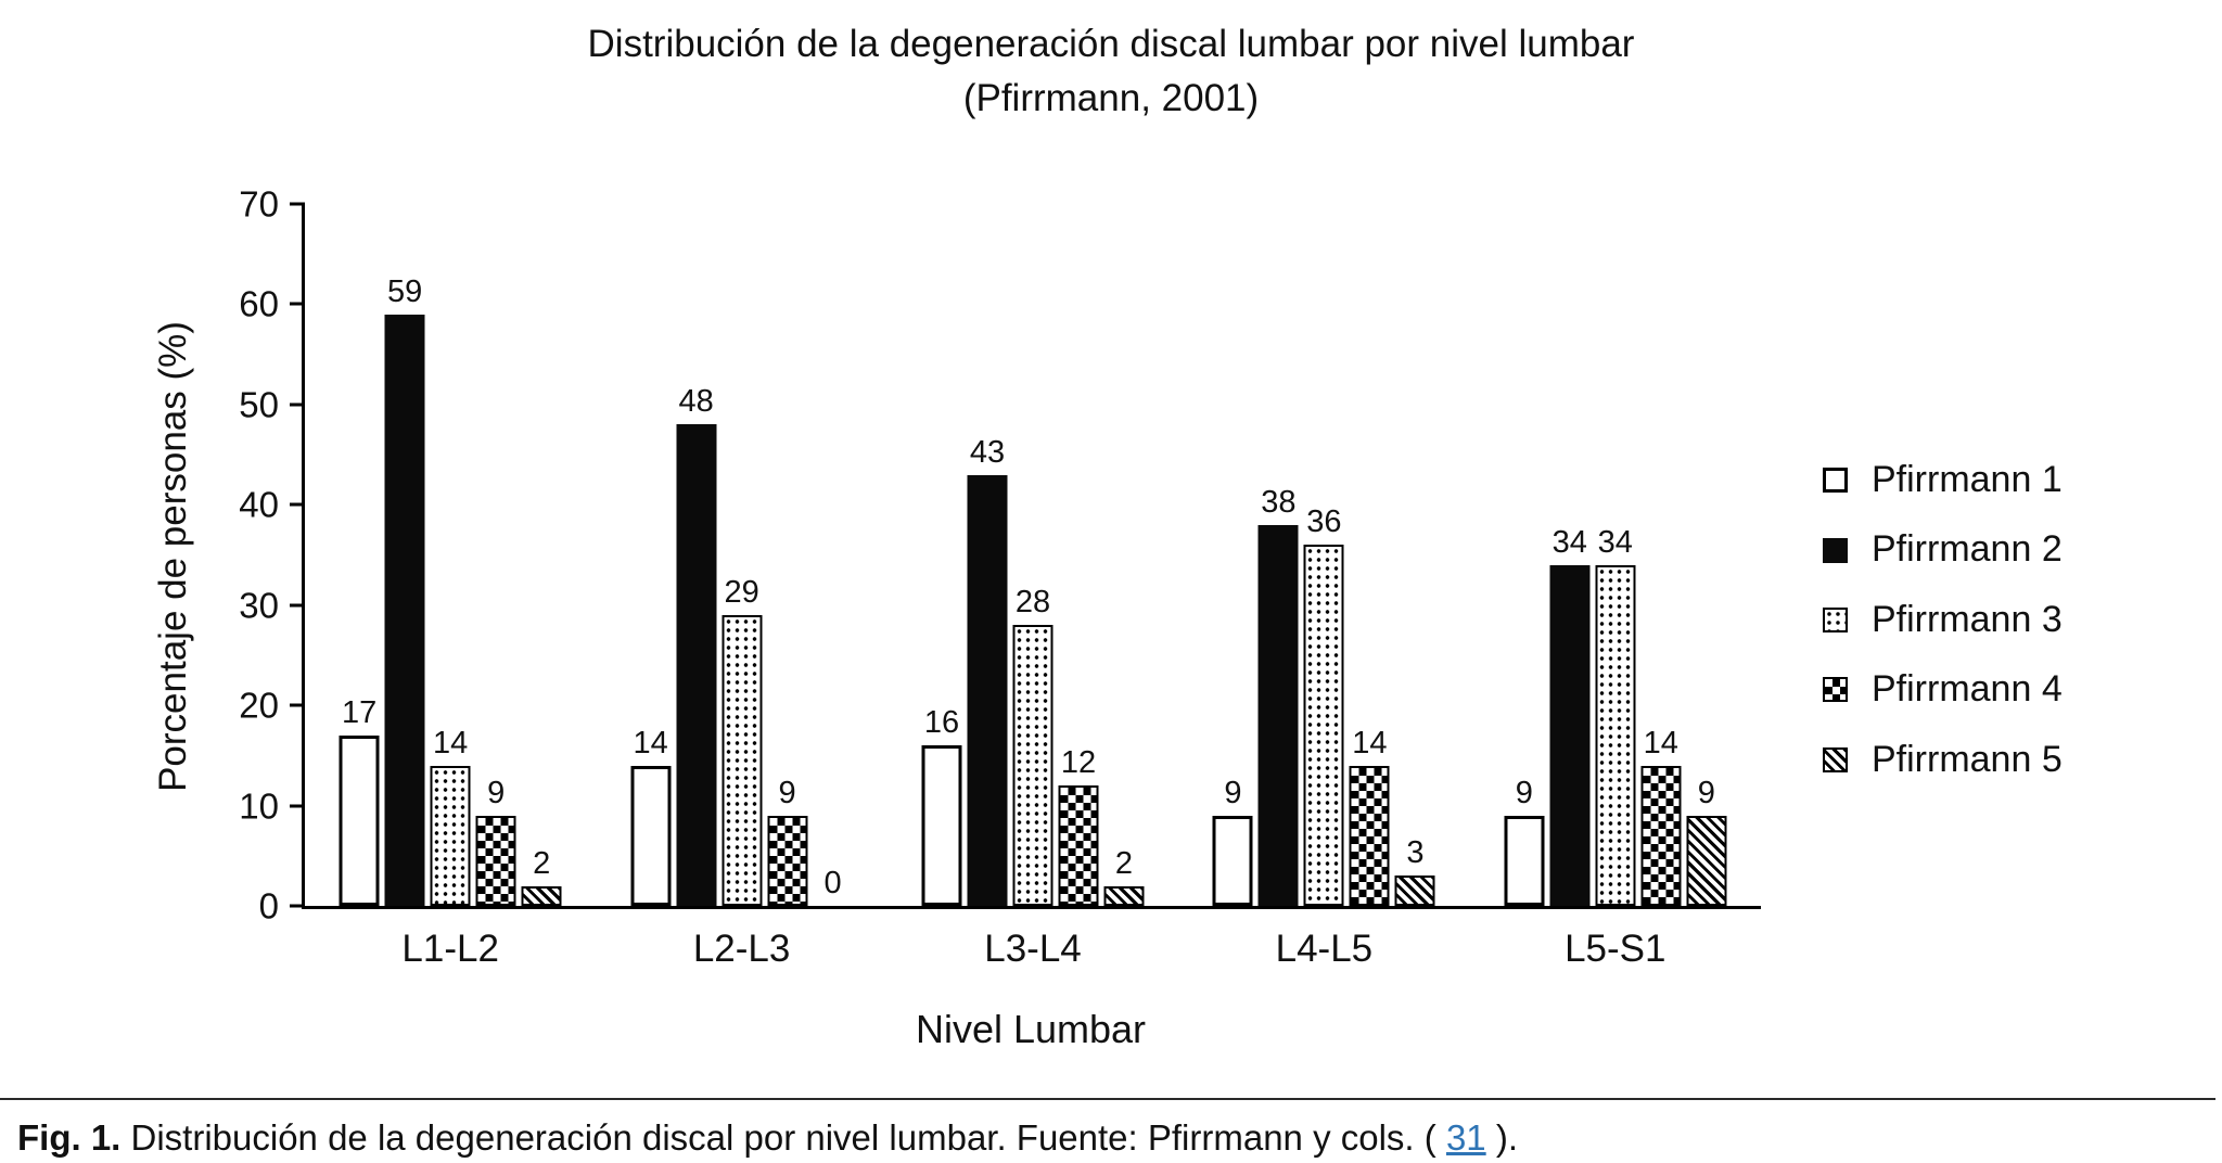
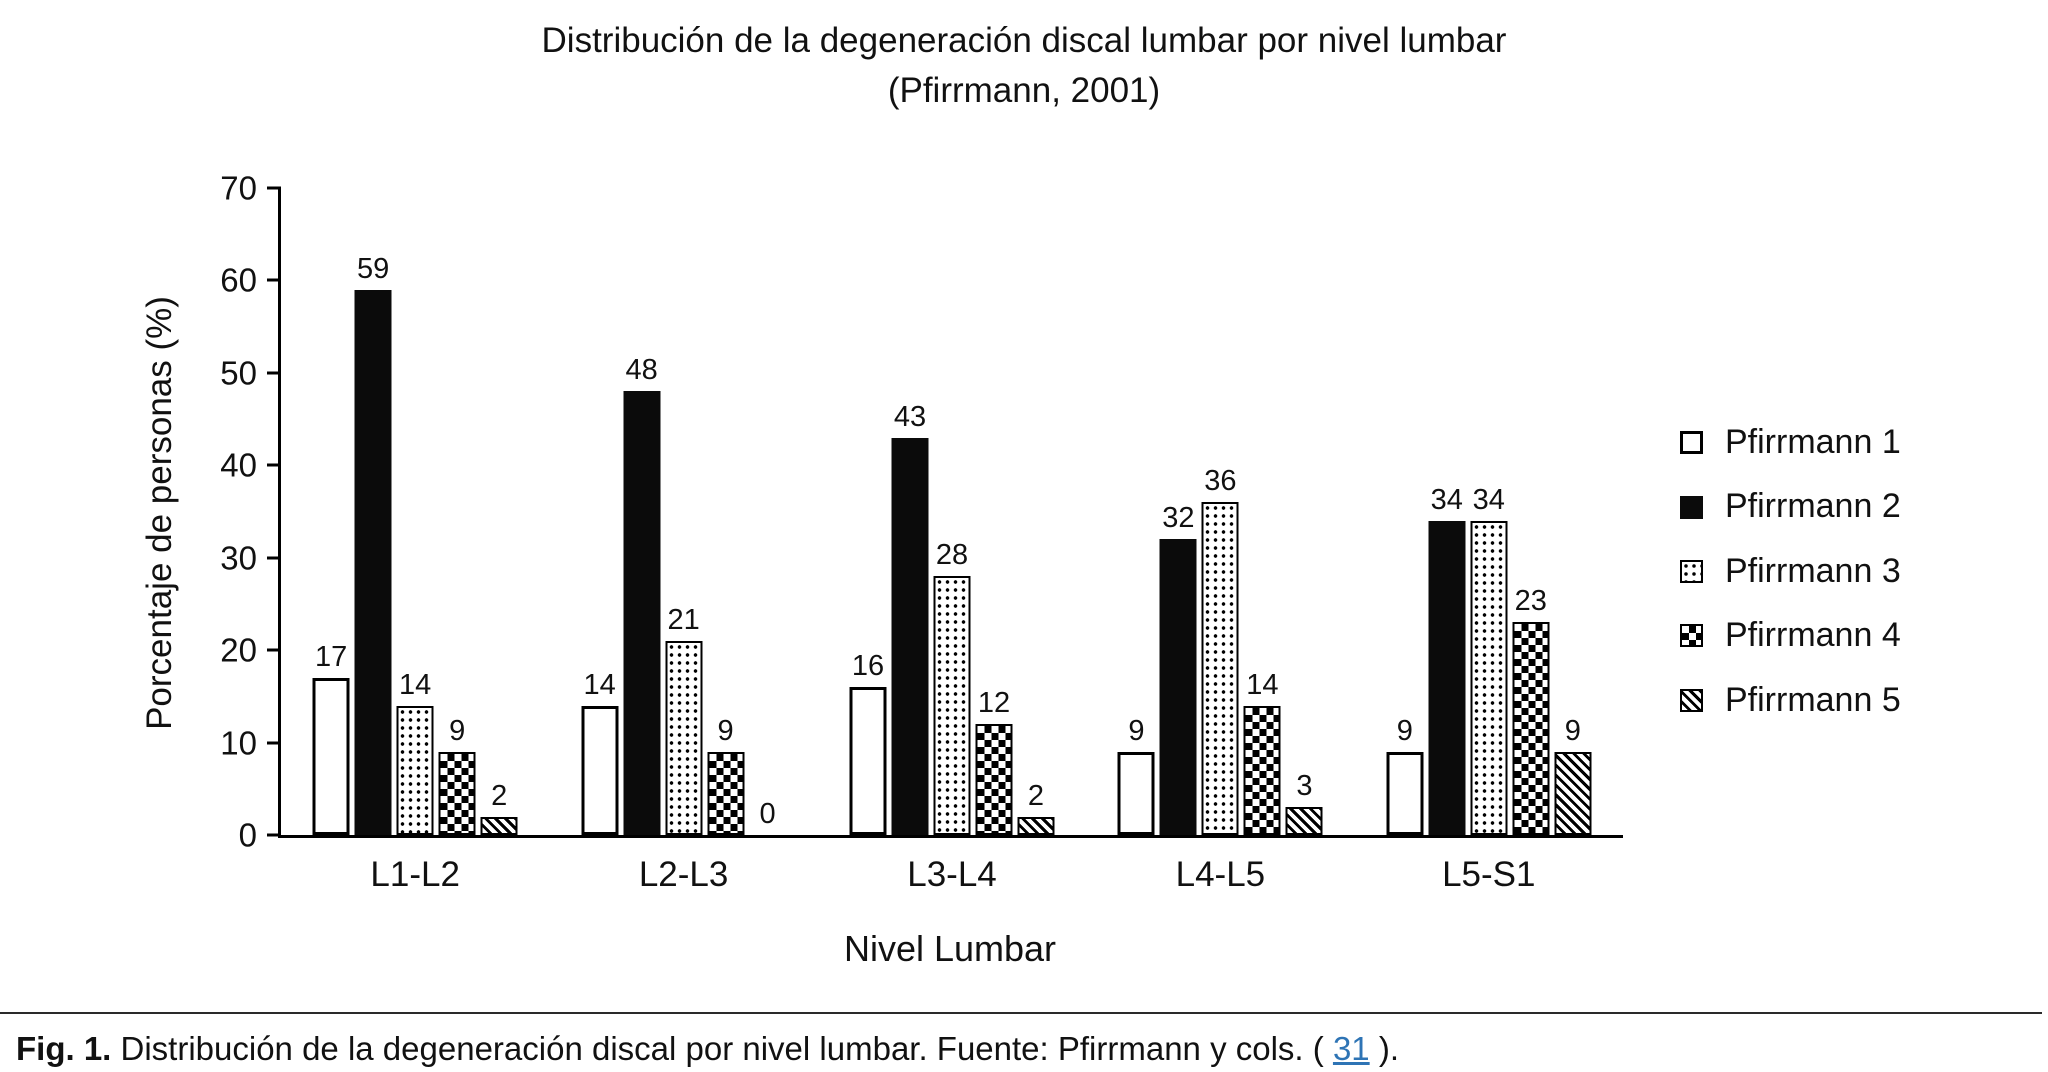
Pfirrmann 3/L2-L3: 29 -> 21
Pfirrmann 2/L4-L5: 38 -> 32
Pfirrmann 4/L5-S1: 14 -> 23
